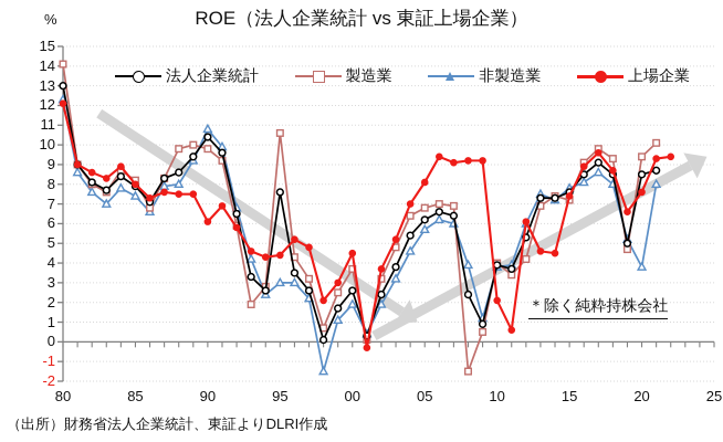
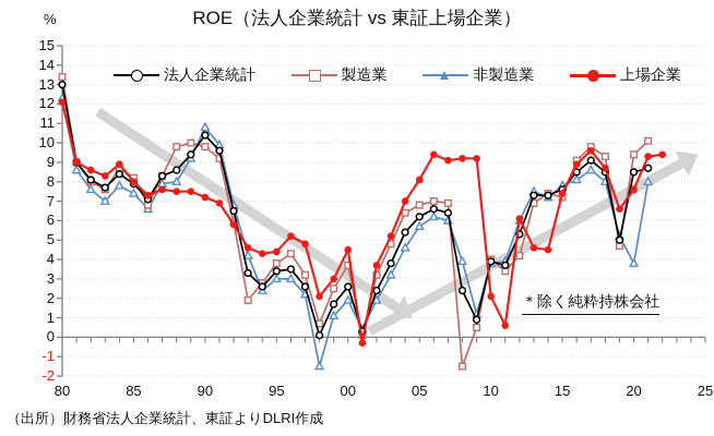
製造業/80: 14.1 -> 13.4
上場企業/90: 6.1 -> 7.2
法人企業統計/95: 7.6 -> 3.4
製造業/95: 10.6 -> 3.8
